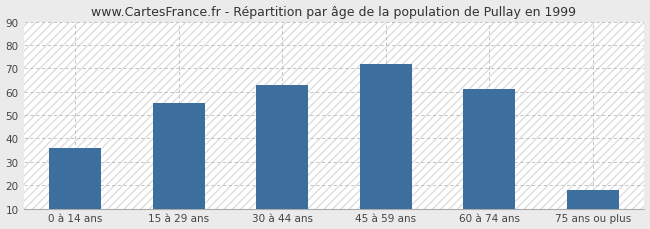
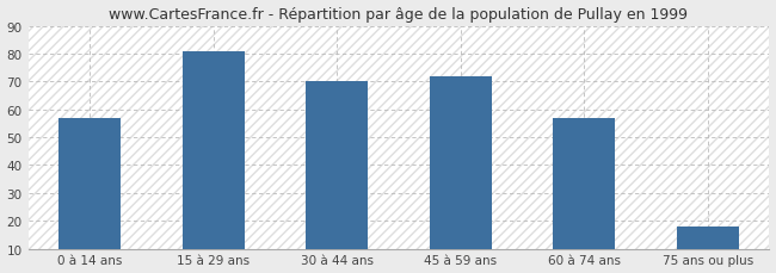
0 à 14 ans: 36 -> 57
15 à 29 ans: 55 -> 81
30 à 44 ans: 63 -> 70
60 à 74 ans: 61 -> 57
